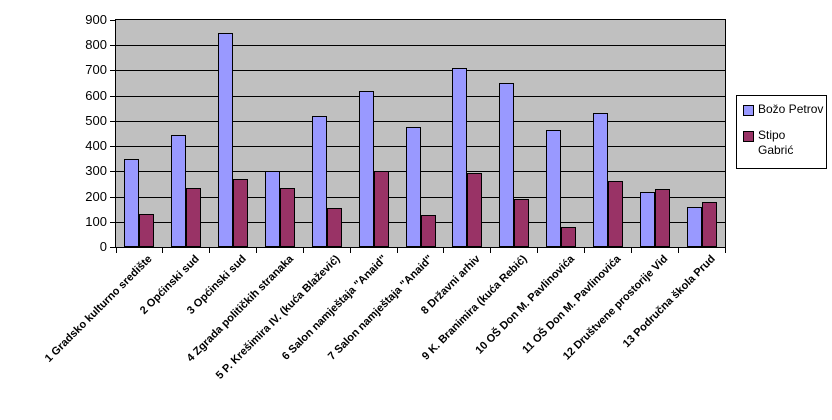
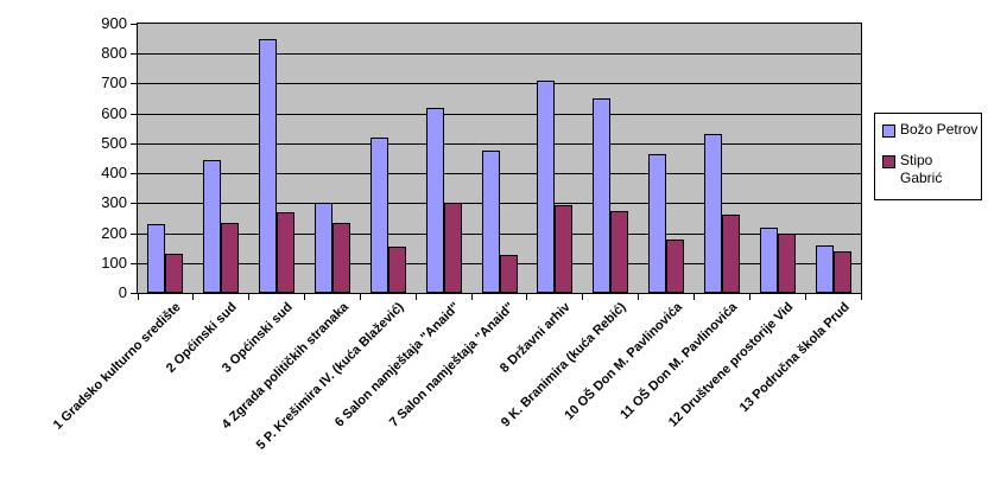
Božo Petrov/1 Gradsko kulturno središte: 350 -> 230
Stipo Gabrić/9 K. Branimira (kuća Rebić): 190 -> 280
Stipo Gabrić/10 OŠ Don M. Pavlinovića: 80 -> 180
Stipo Gabrić/12 Društvene prostorije Vid: 230 -> 200
Stipo Gabrić/13 Područna škola Prud: 180 -> 140
